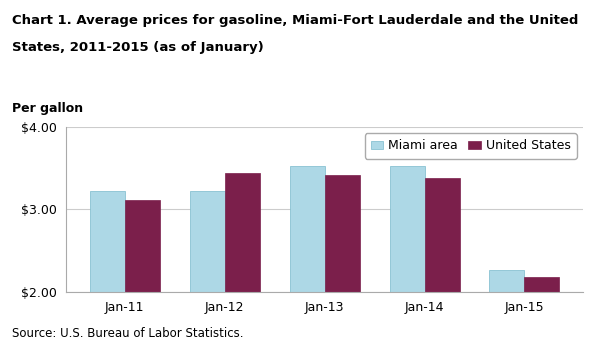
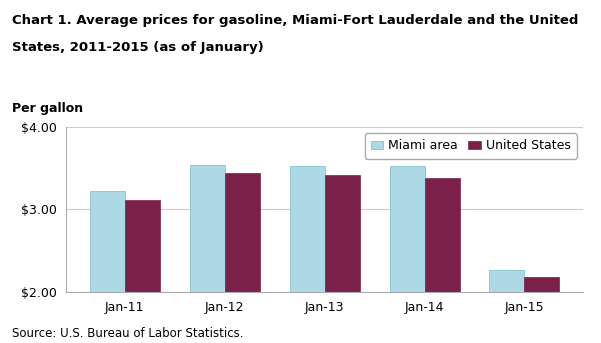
Miami area/Jan-12: $3.22 -> $3.54
